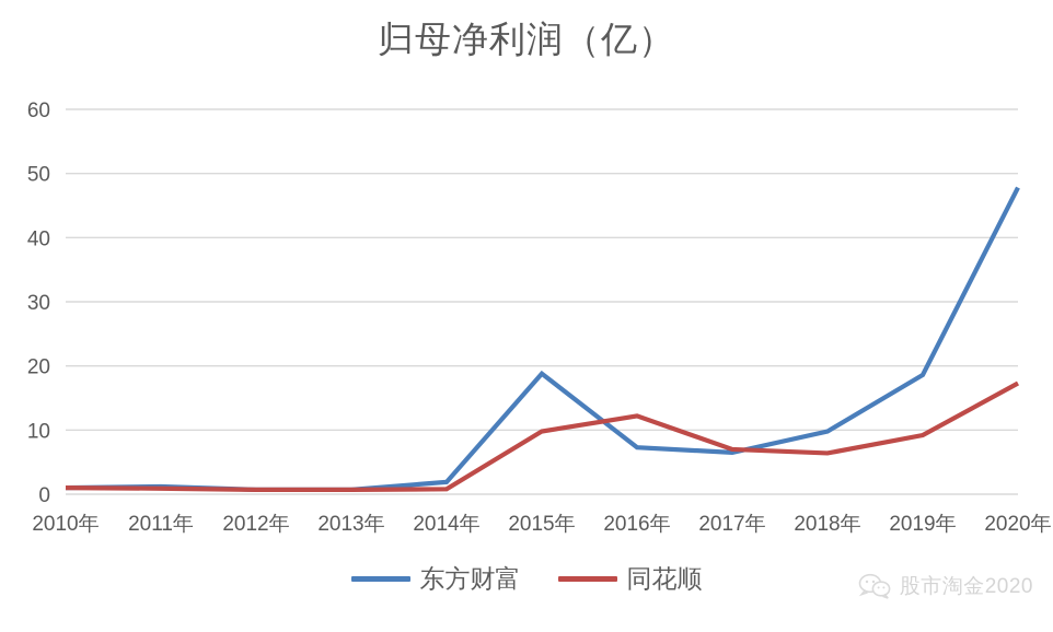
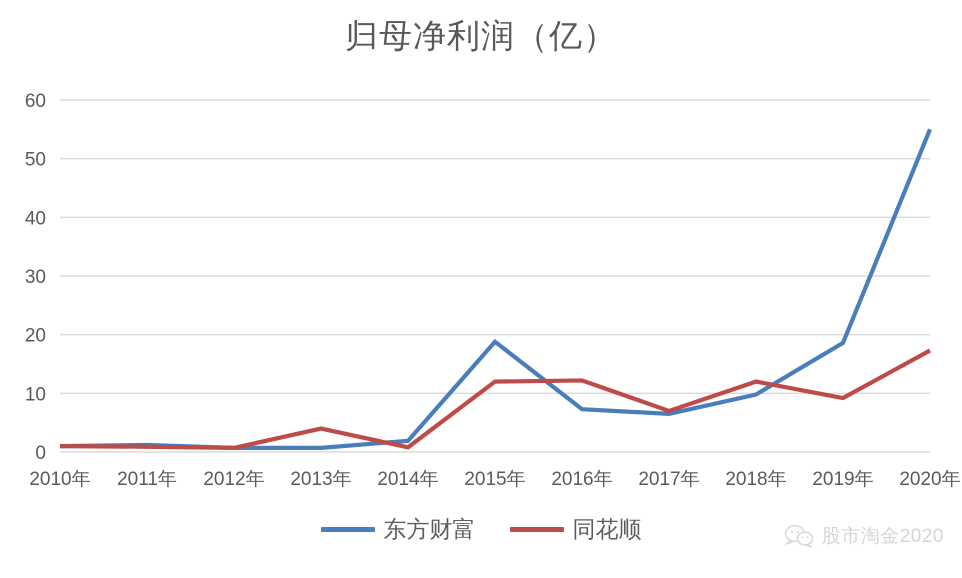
同花顺/2013年: 1 -> 4
同花顺/2015年: 10 -> 12
同花顺/2018年: 6 -> 12
东方财富/2020年: 48 -> 55
